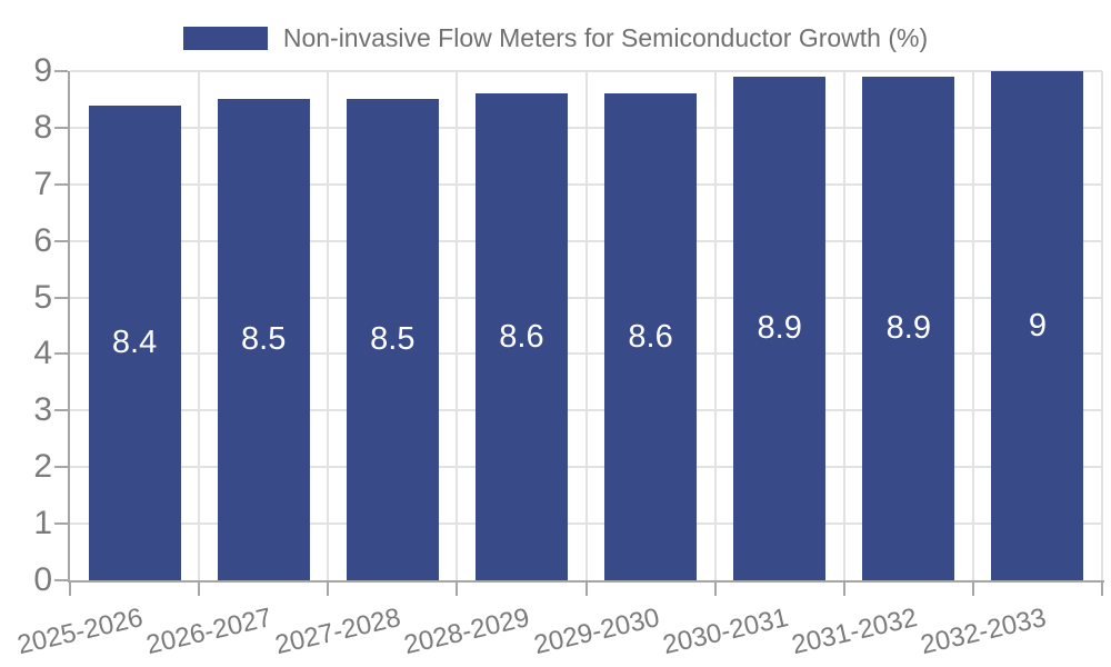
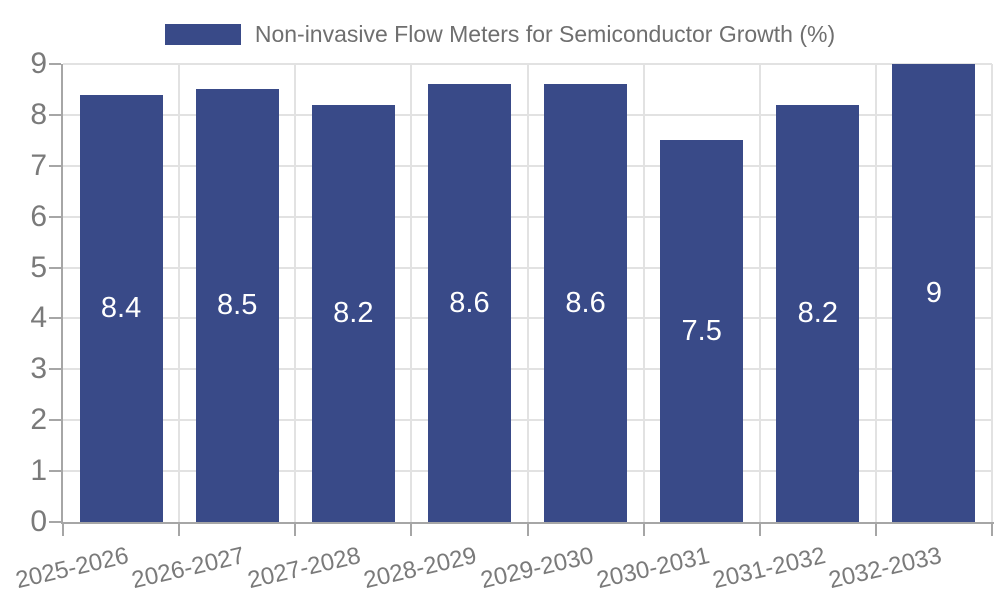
2027-2028: 8.5 -> 8.2
2030-2031: 8.9 -> 7.5
2031-2032: 8.9 -> 8.2
